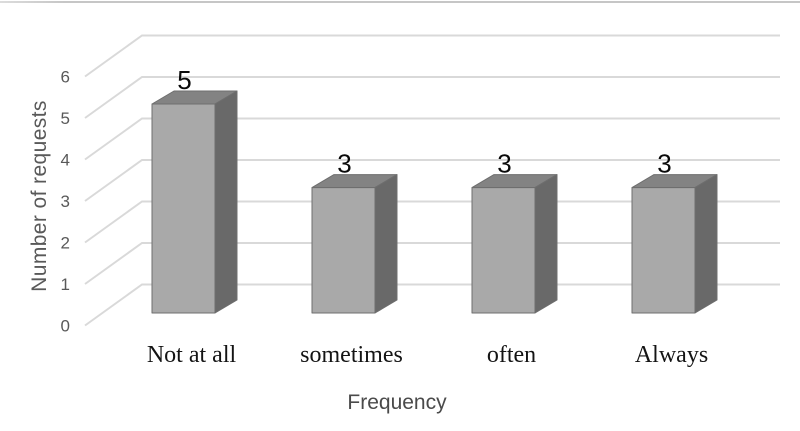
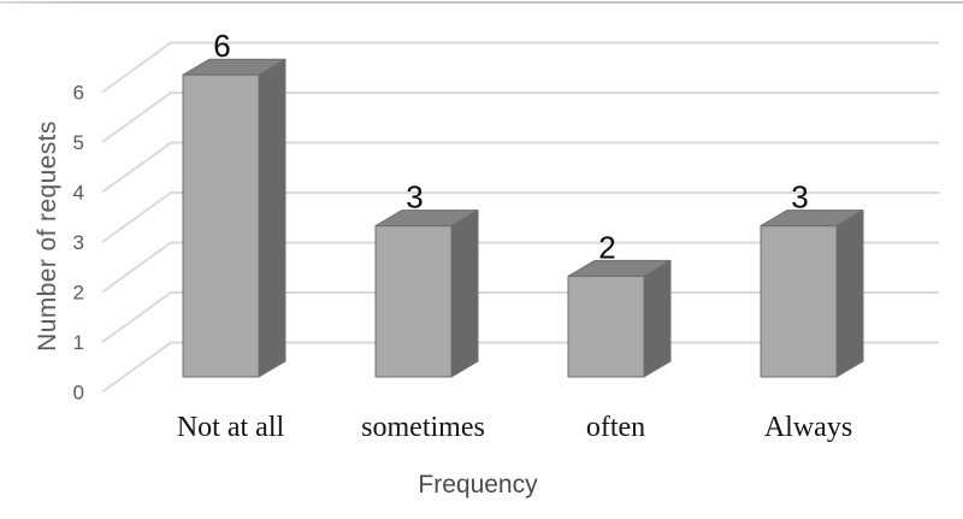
Not at all: 5 -> 6
often: 3 -> 2
